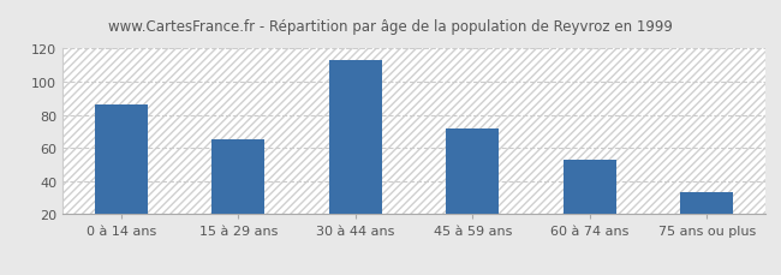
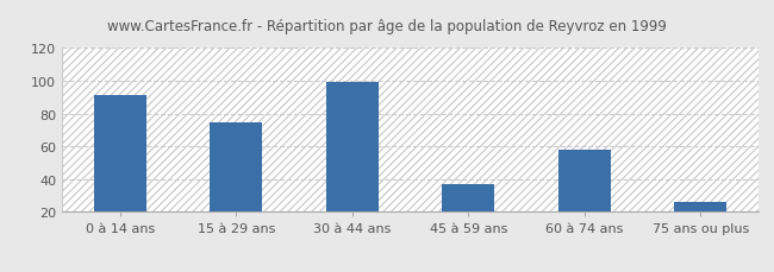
0 à 14 ans: 86 -> 91
15 à 29 ans: 65 -> 75
30 à 44 ans: 113 -> 99
45 à 59 ans: 72 -> 37
60 à 74 ans: 53 -> 58
75 ans ou plus: 33 -> 26
